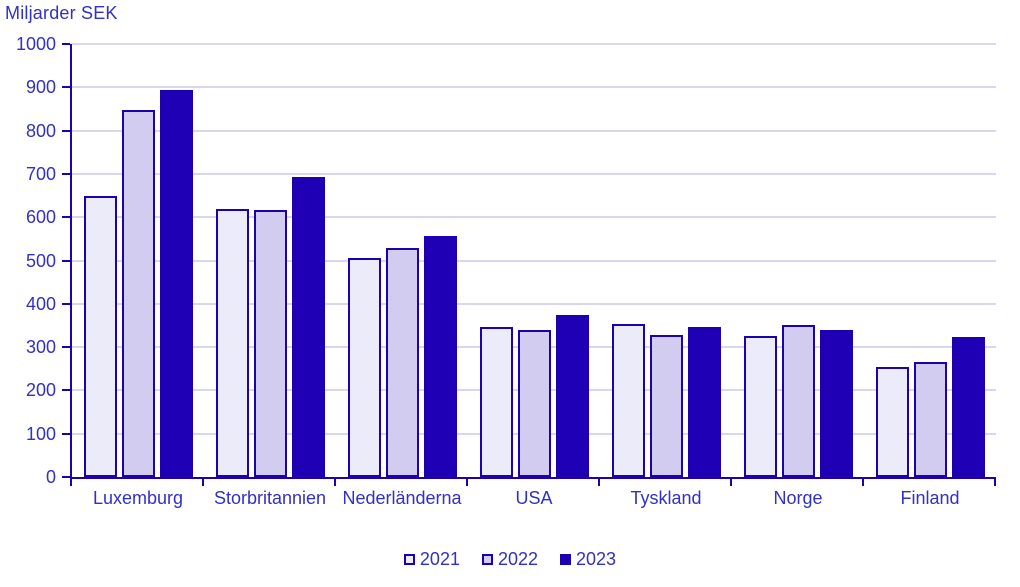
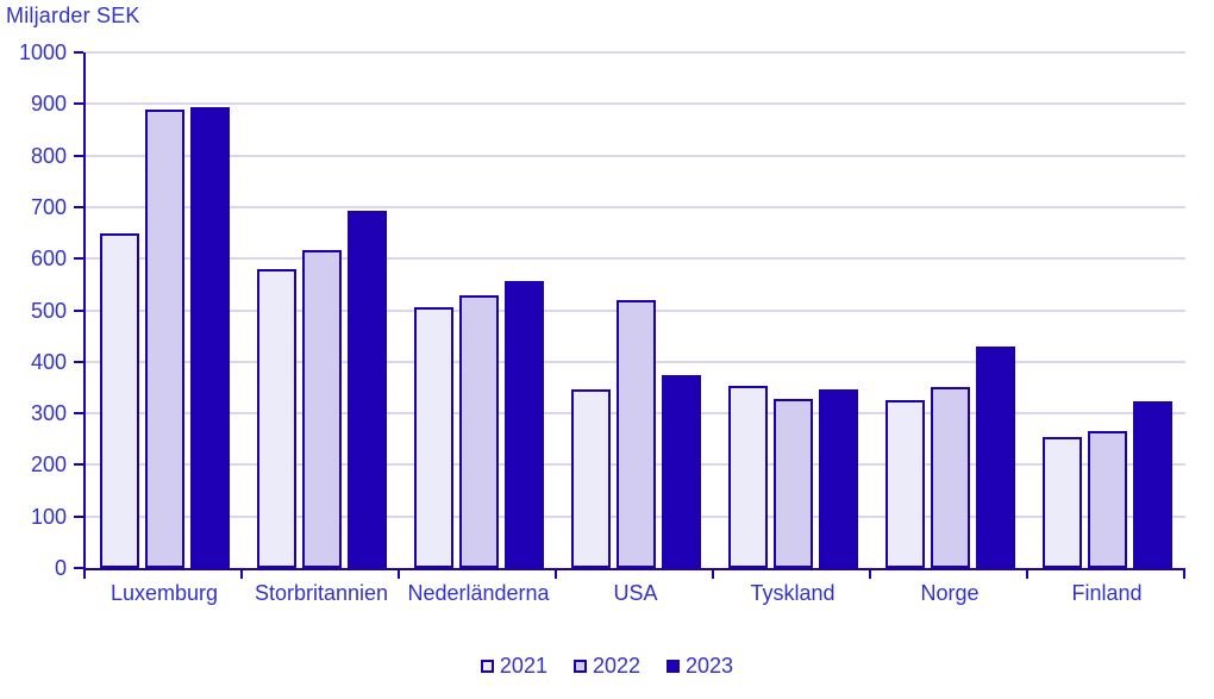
2022/Luxemburg: 850 -> 890
2021/Storbritannien: 620 -> 580
2022/USA: 340 -> 520
2023/Norge: 340 -> 430
